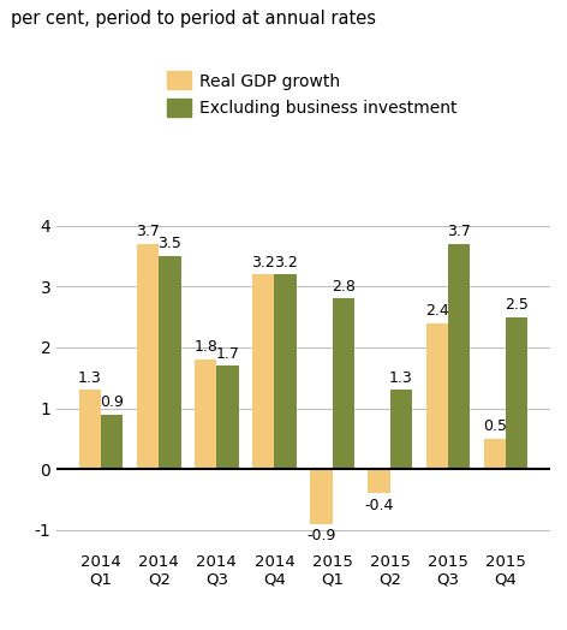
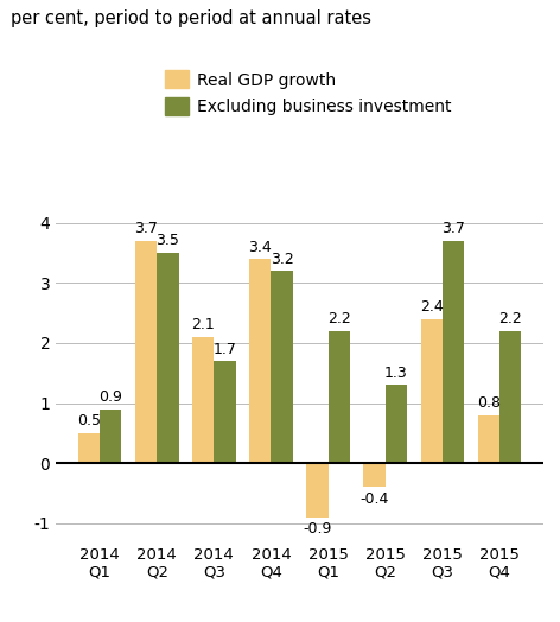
Real GDP growth/2014 Q1: 1.3 -> 0.5
Real GDP growth/2014 Q3: 1.8 -> 2.1
Real GDP growth/2014 Q4: 3.2 -> 3.4
Excluding business investment/2015 Q1: 2.8 -> 2.2
Real GDP growth/2015 Q4: 0.5 -> 0.8
Excluding business investment/2015 Q4: 2.5 -> 2.2
